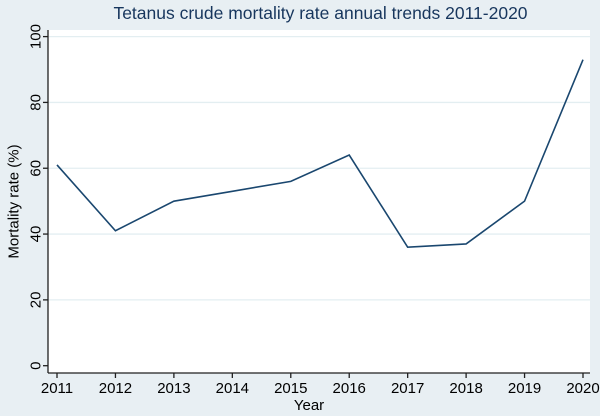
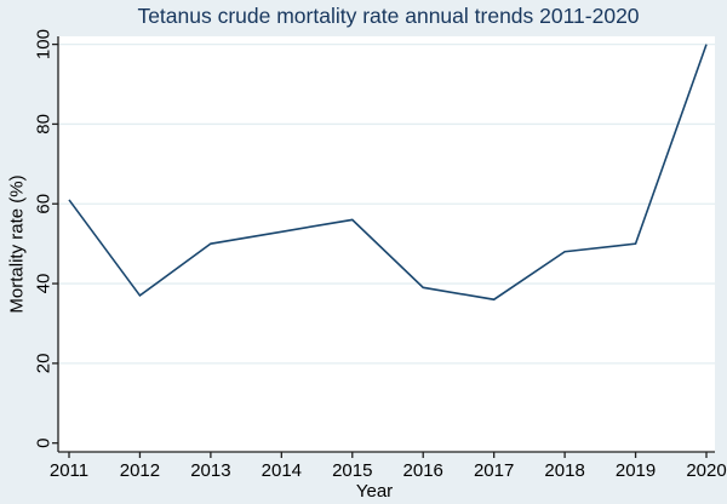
2012: 41 -> 37
2016: 64 -> 39
2018: 37 -> 48
2020: 93 -> 100
